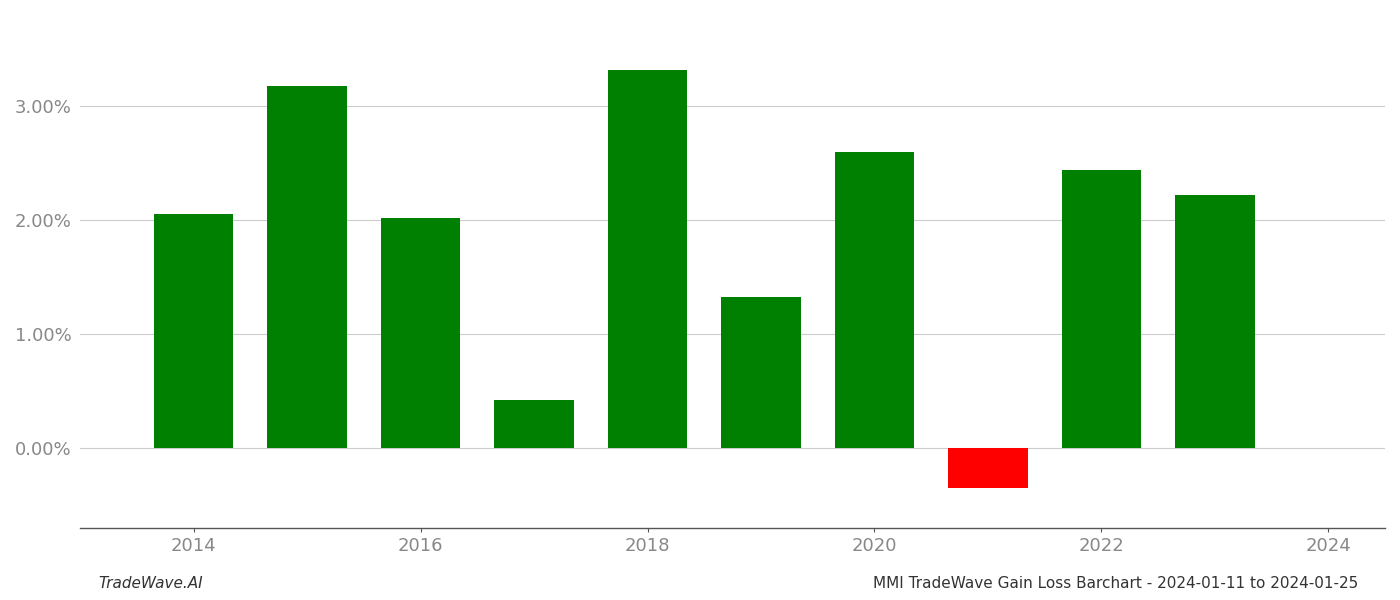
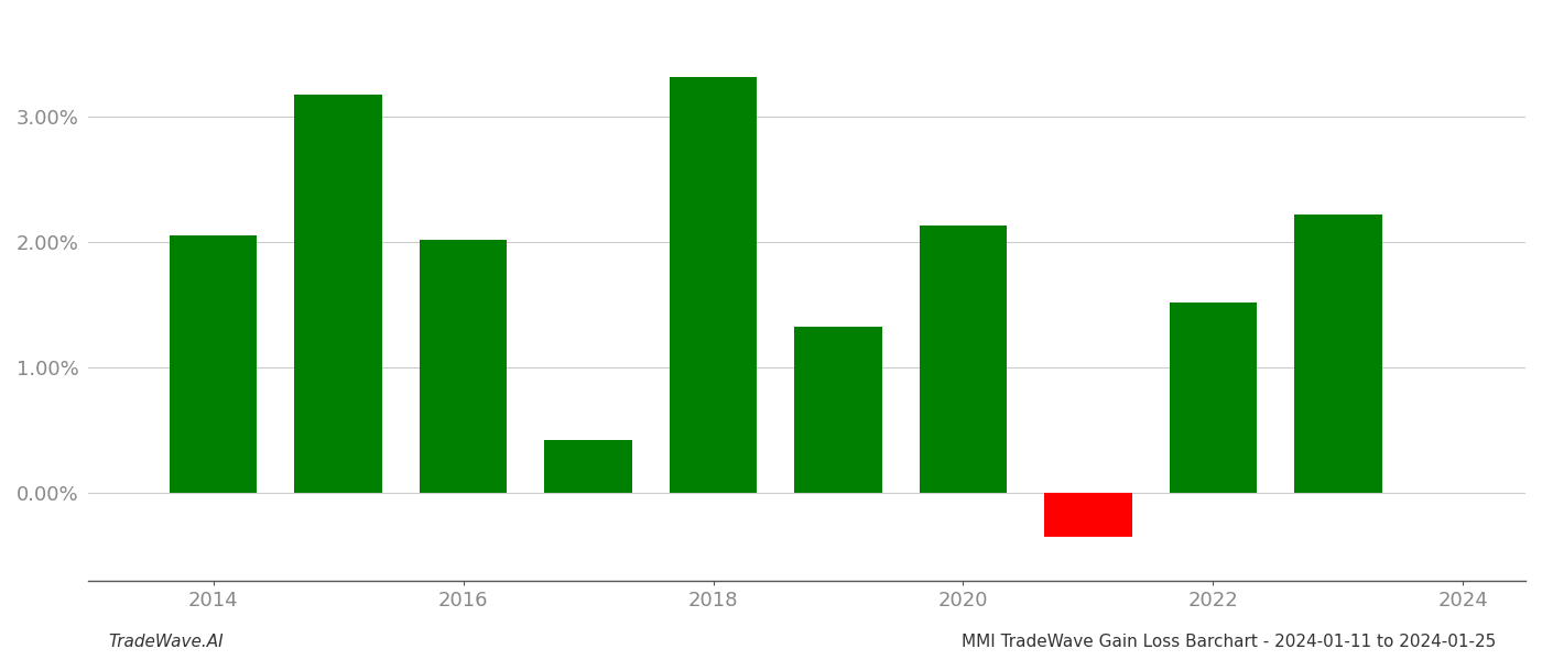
2020: 2.60% -> 2.13%
2022: 2.44% -> 1.52%
